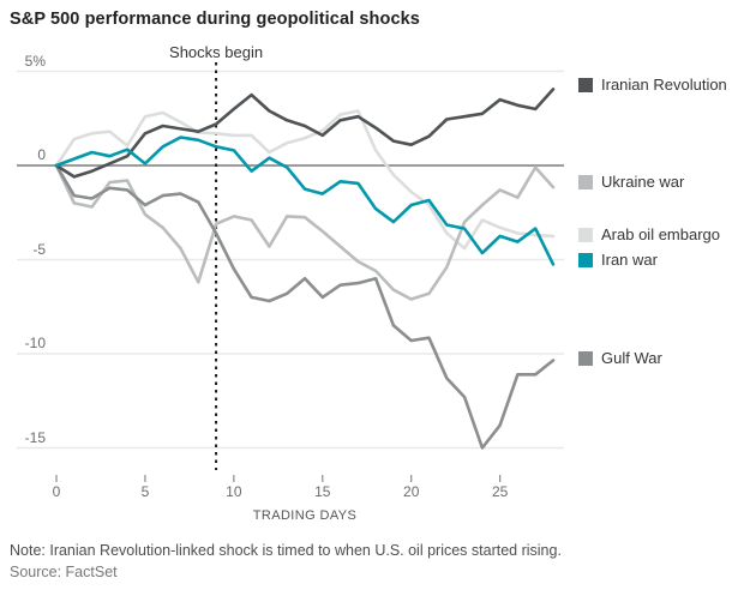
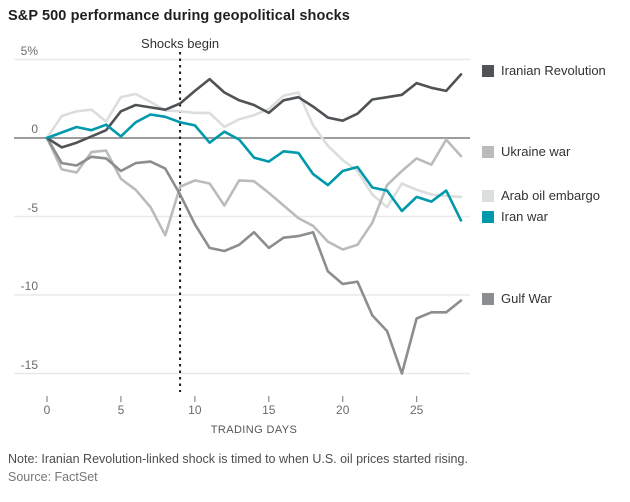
Gulf War/25: -13.8% -> -11.5%
